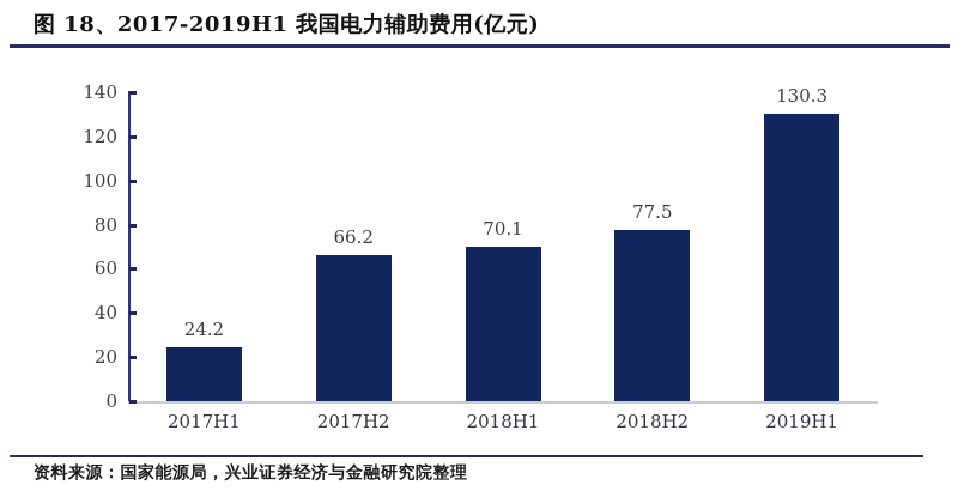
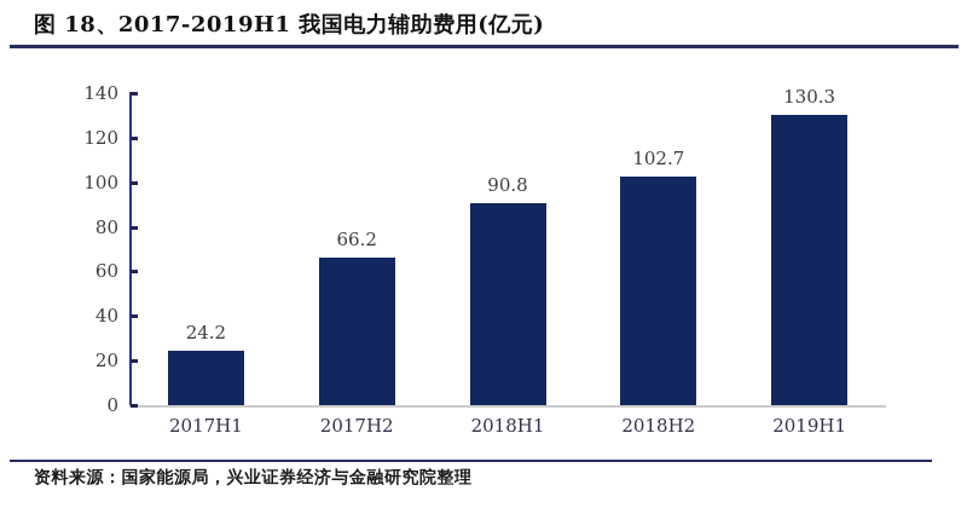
2018H1: 70.1 -> 90.8
2018H2: 77.5 -> 102.7
